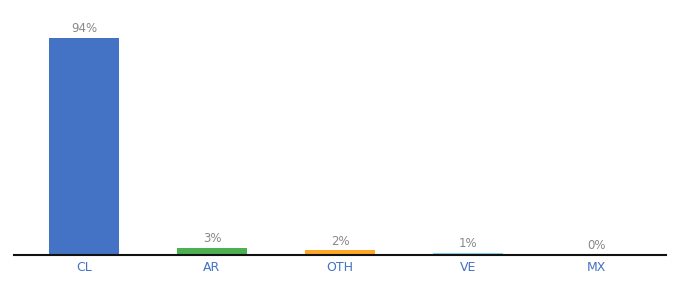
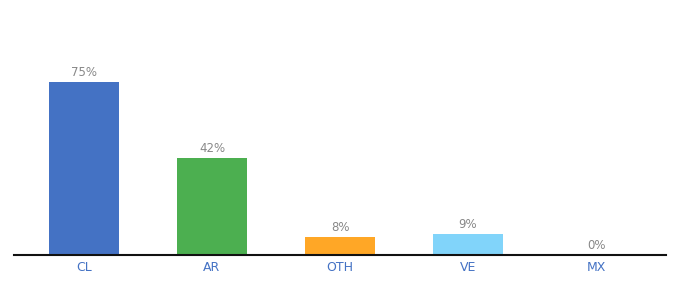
CL: 94% -> 75%
AR: 3% -> 42%
OTH: 2% -> 8%
VE: 1% -> 9%
